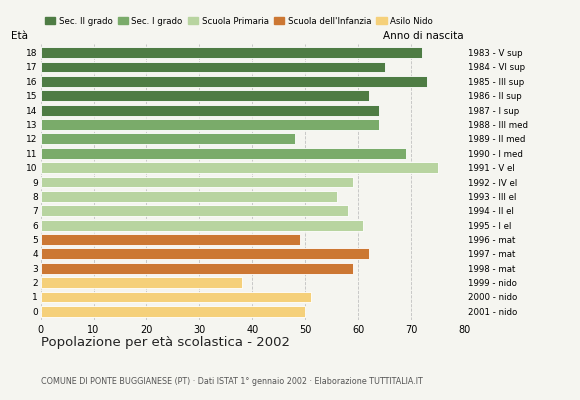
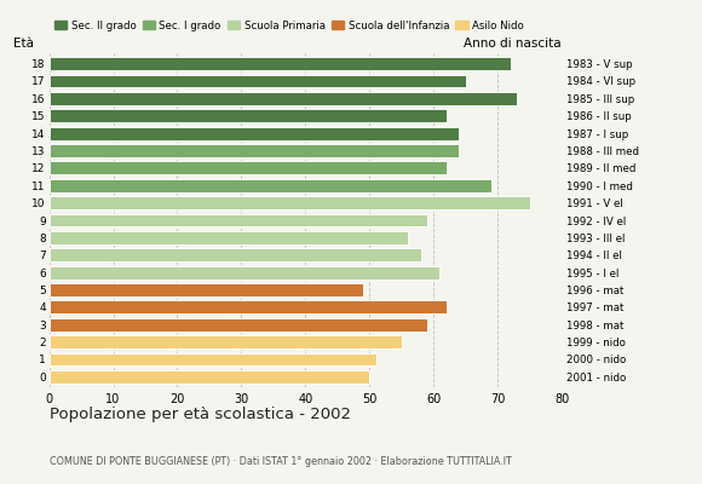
12: 48 -> 62
2: 38 -> 55
